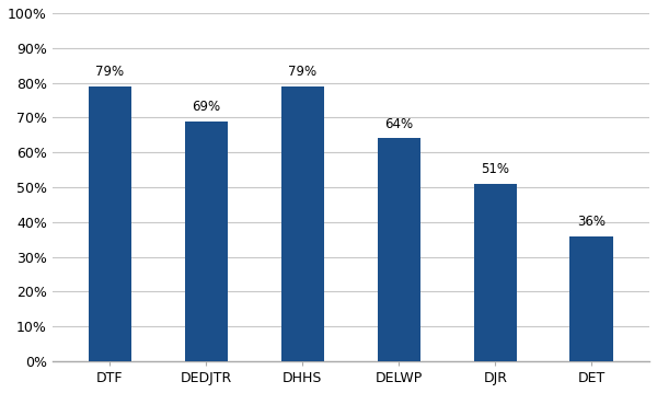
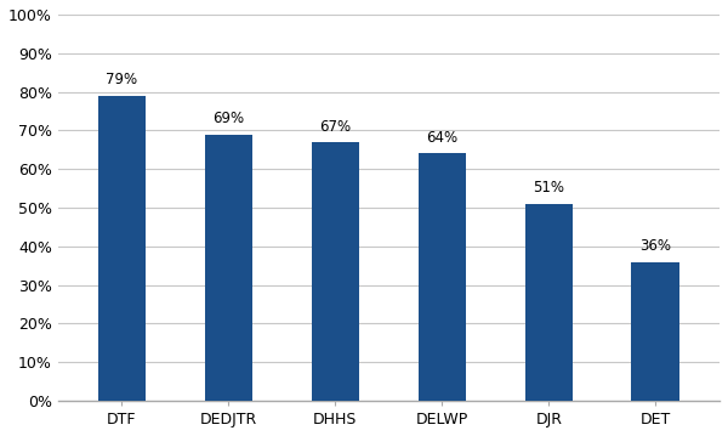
DHHS: 79% -> 67%
